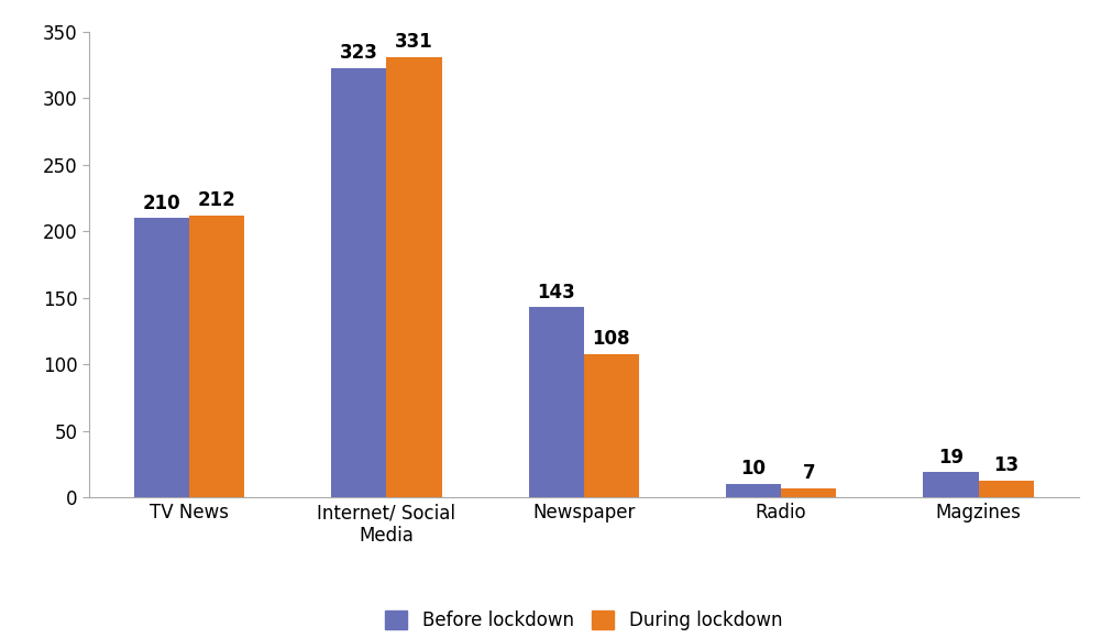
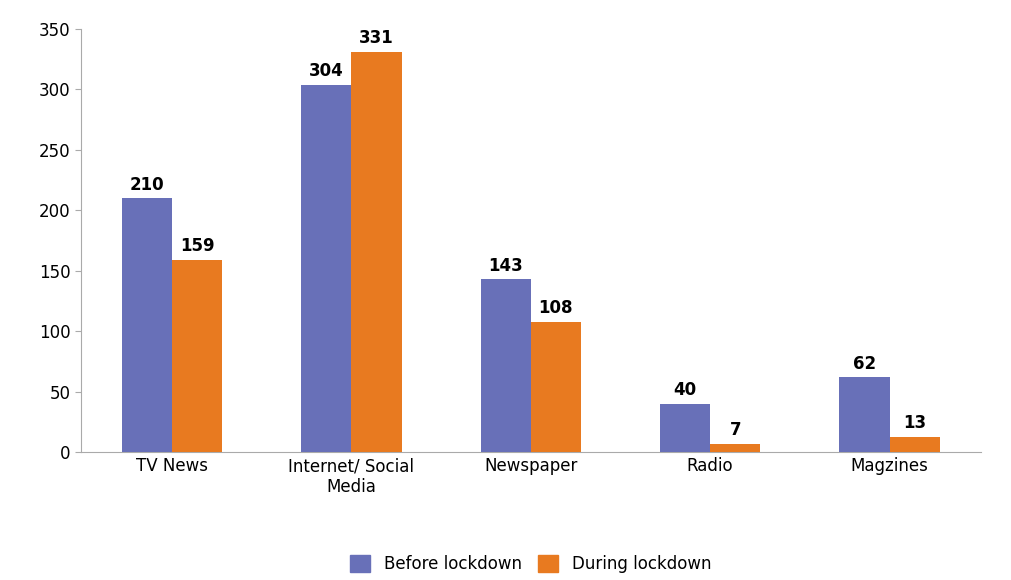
During lockdown/TV News: 212 -> 159
Before lockdown/Internet/ Social Media: 323 -> 304
Before lockdown/Radio: 10 -> 40
Before lockdown/Magzines: 19 -> 62
